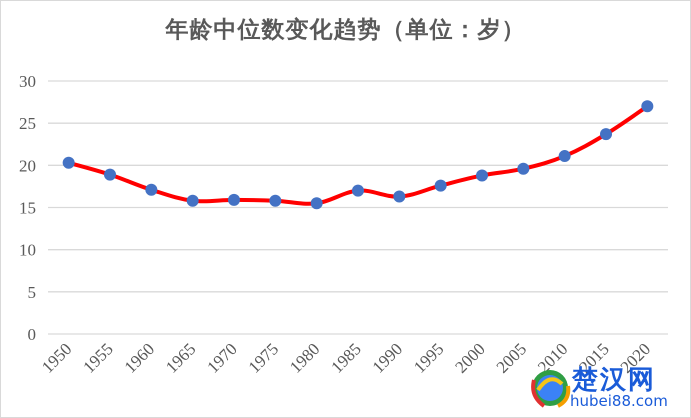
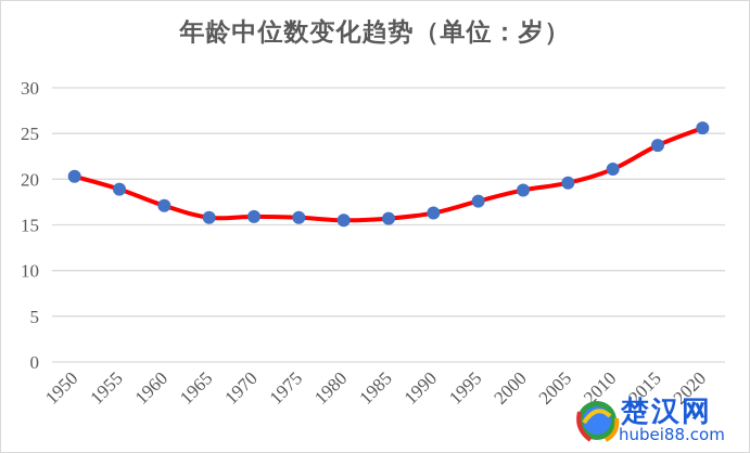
1985: 17 -> 16
2020: 27 -> 26
